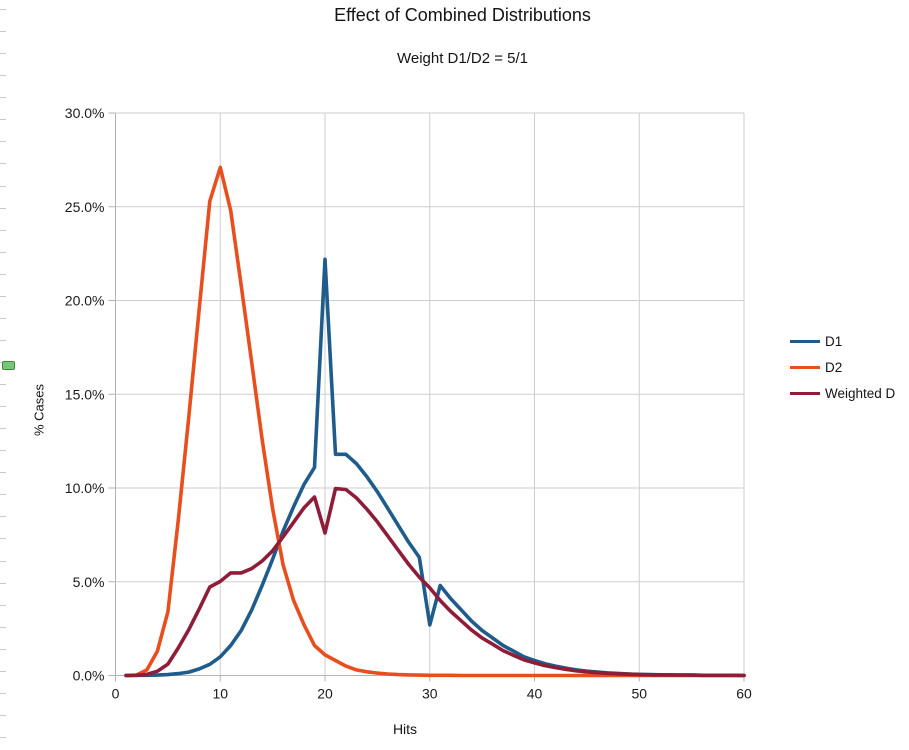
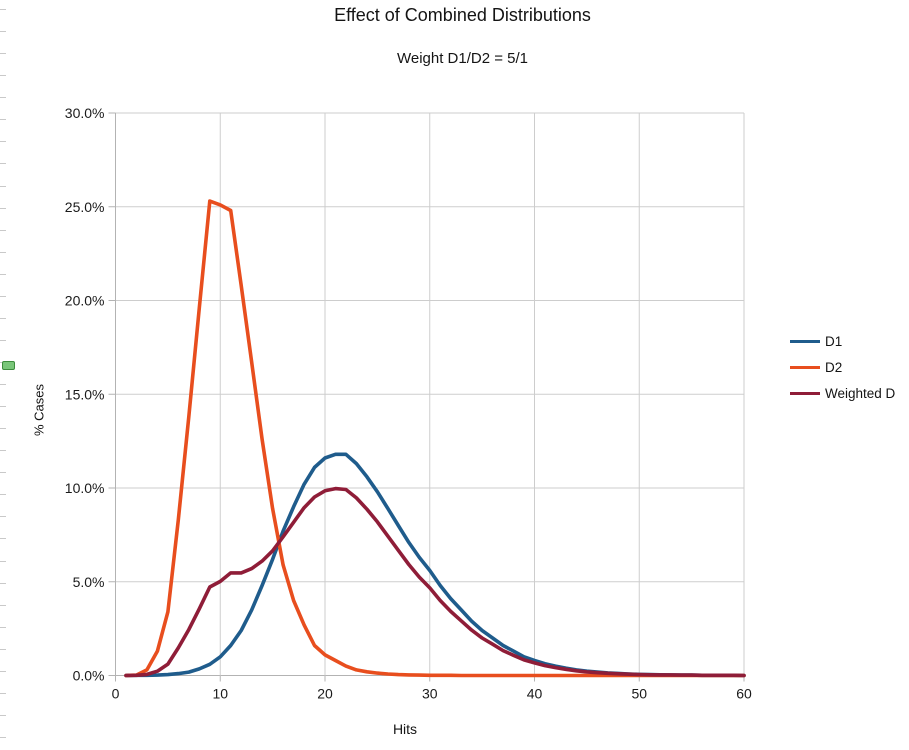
D2/10: 27.1% -> 25.1%
D1/20: 22.2% -> 11.6%
Weighted D/20: 7.6% -> 9.8%
D1/30: 2.7% -> 5.6%
